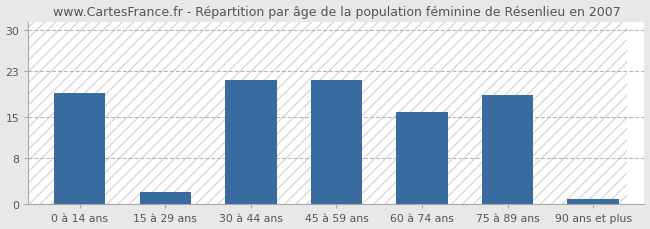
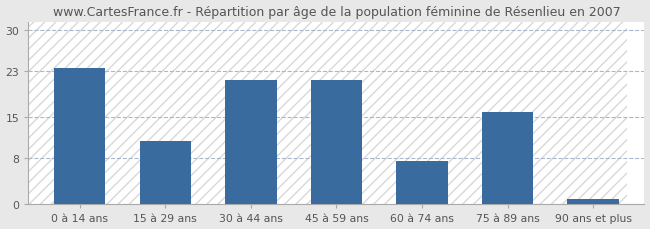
0 à 14 ans: 19.2 -> 23.5
15 à 29 ans: 2.2 -> 11.0
60 à 74 ans: 16.0 -> 7.5
75 à 89 ans: 18.8 -> 16.0
